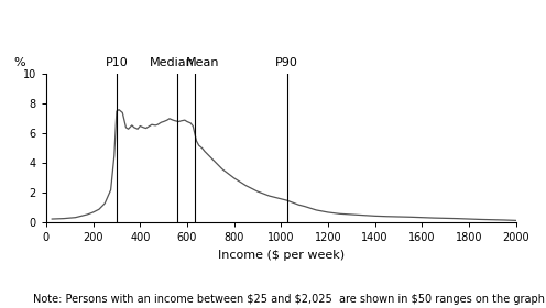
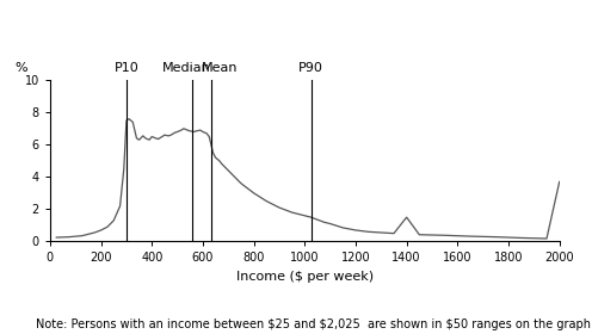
1400: 0.5 -> 1.5
2000: 0.1 -> 3.7
